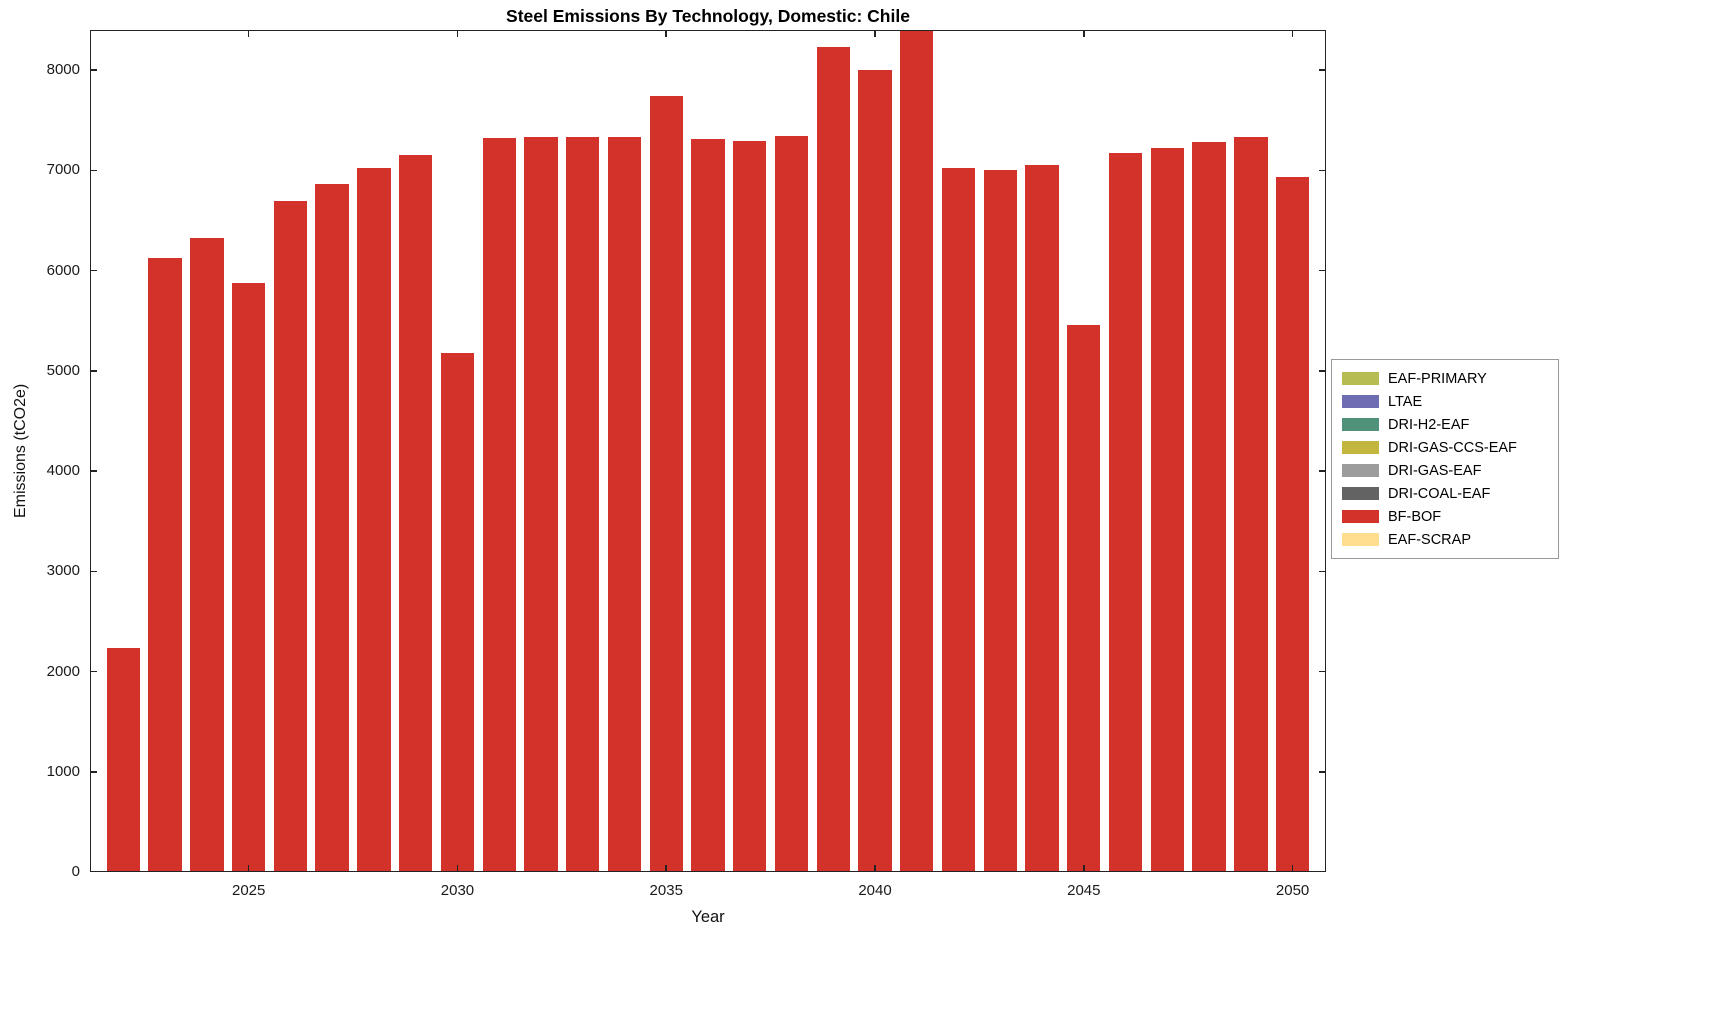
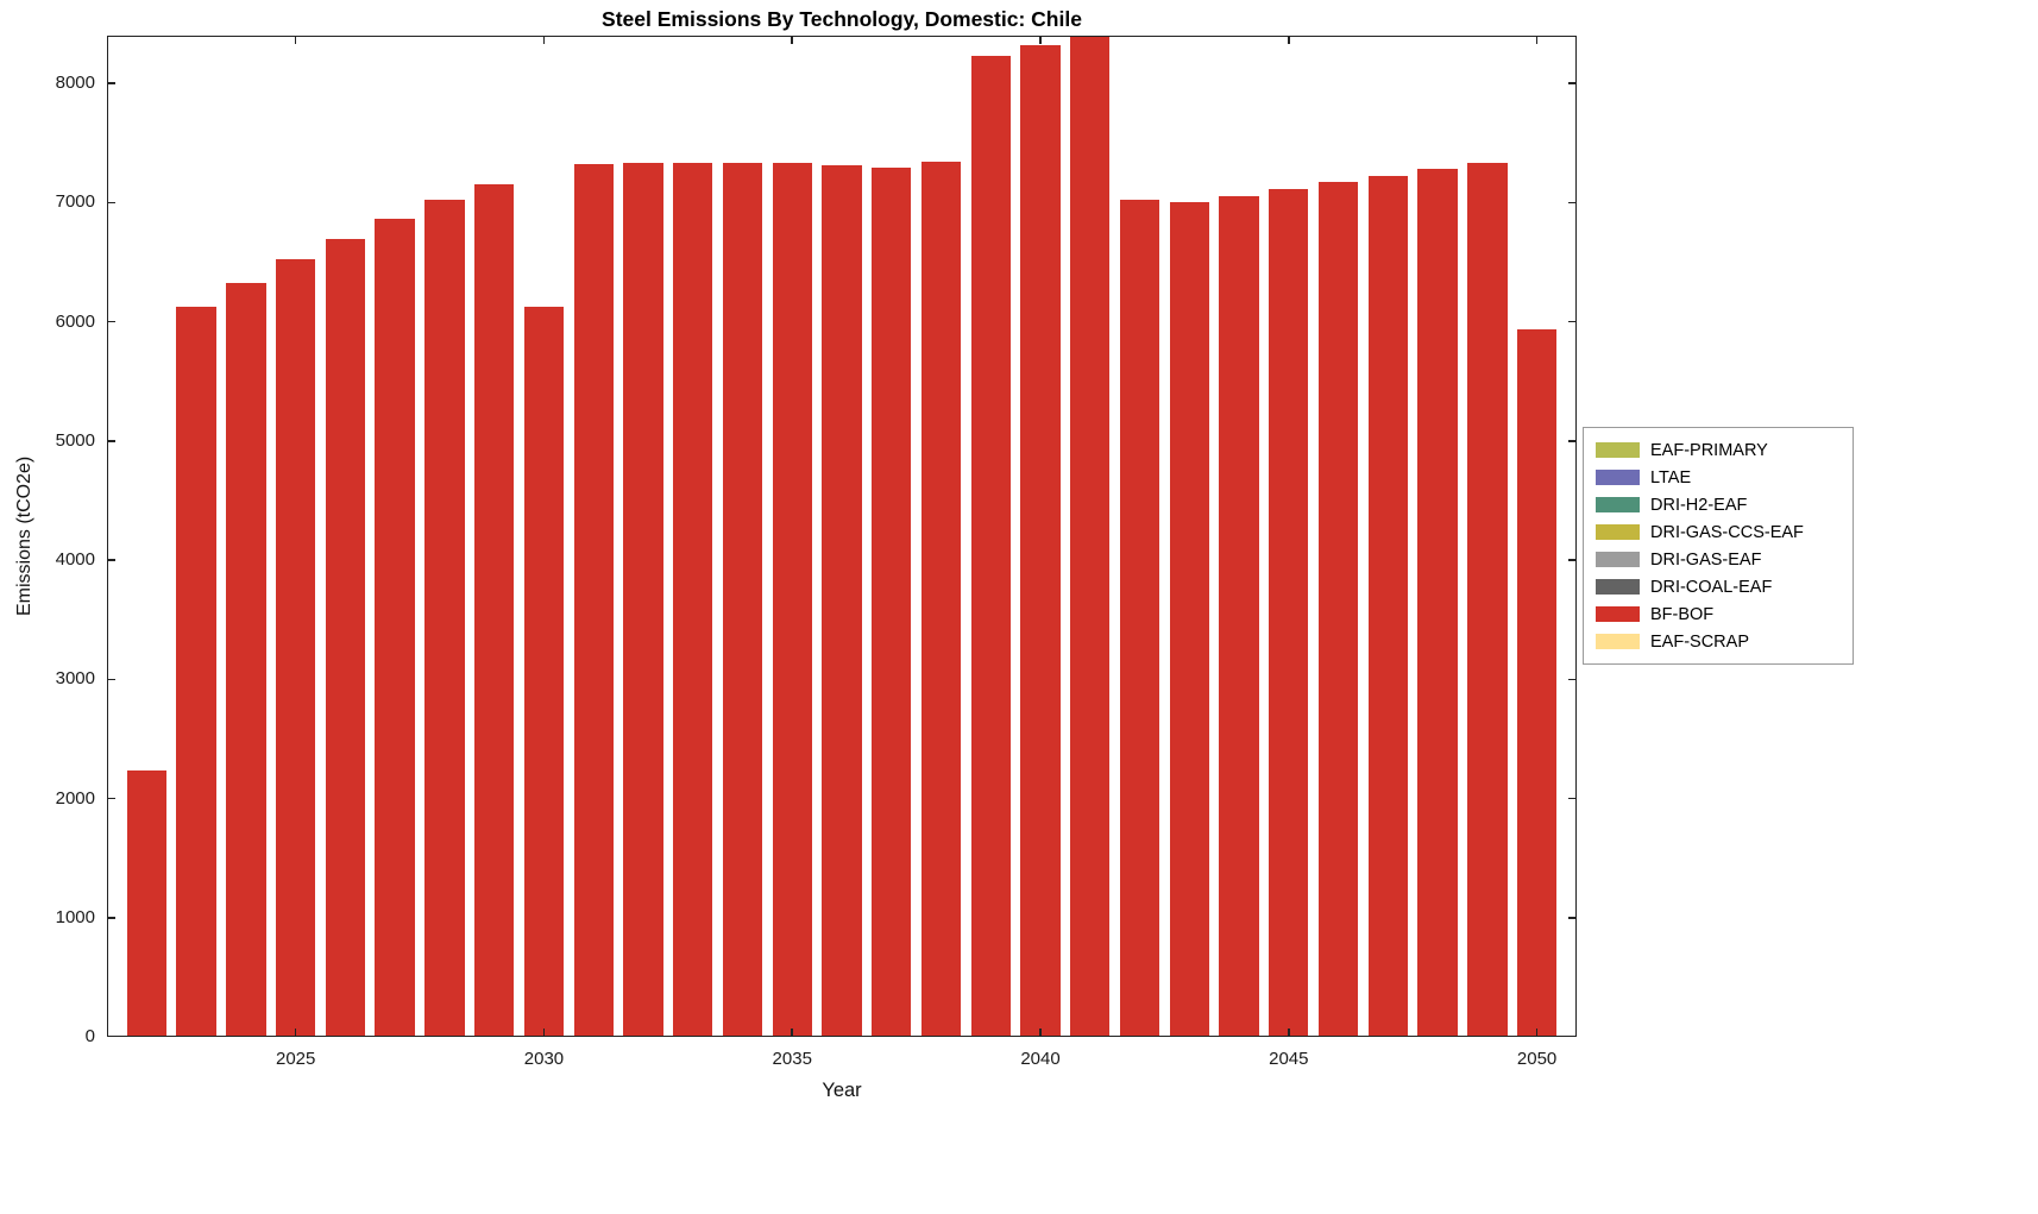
2025: 5880 -> 6520
2030: 5180 -> 6130
2035: 7740 -> 7330
2040: 8000 -> 8320
2045: 5460 -> 7110
2050: 6930 -> 5940
